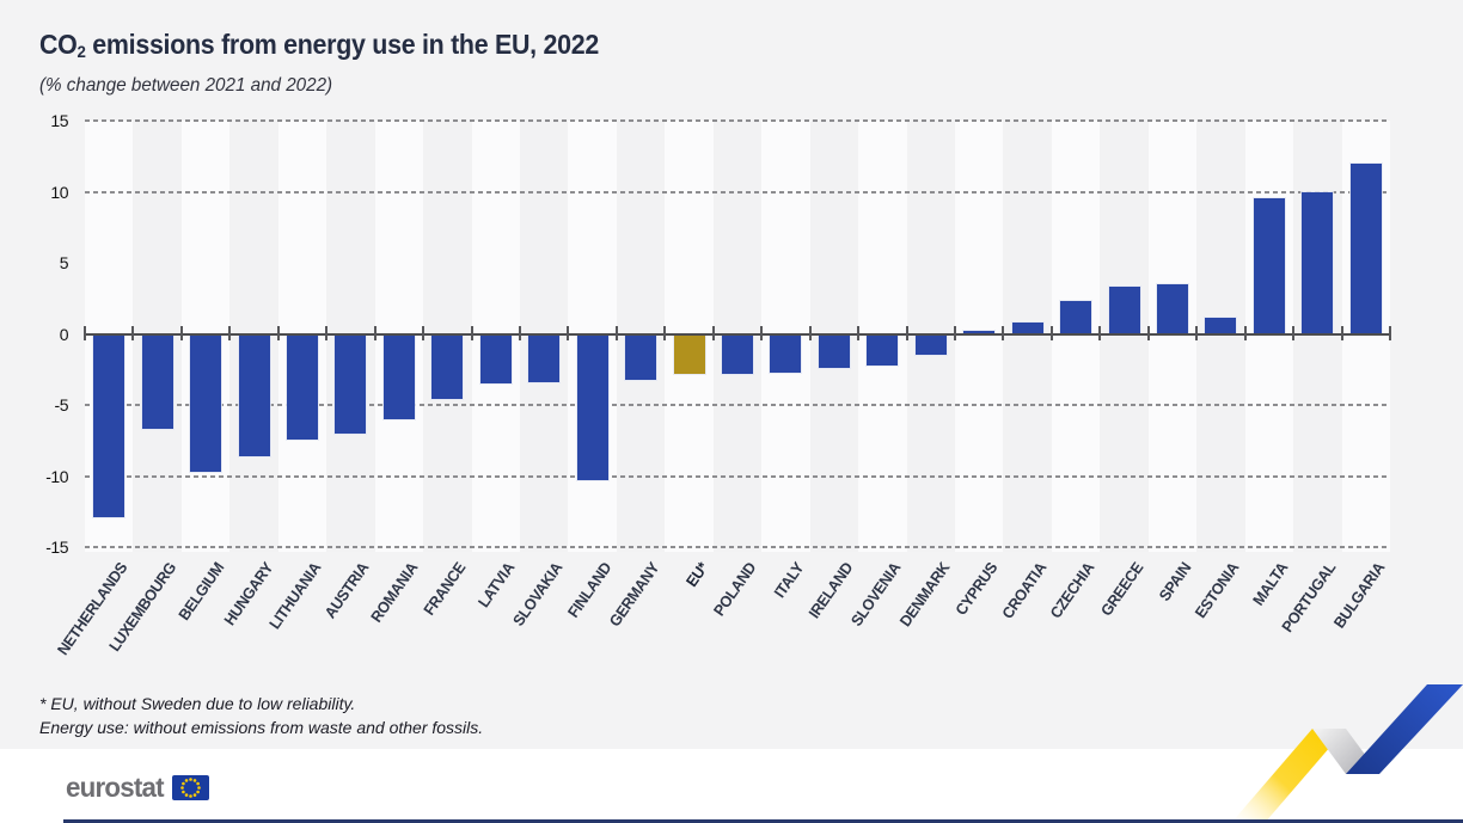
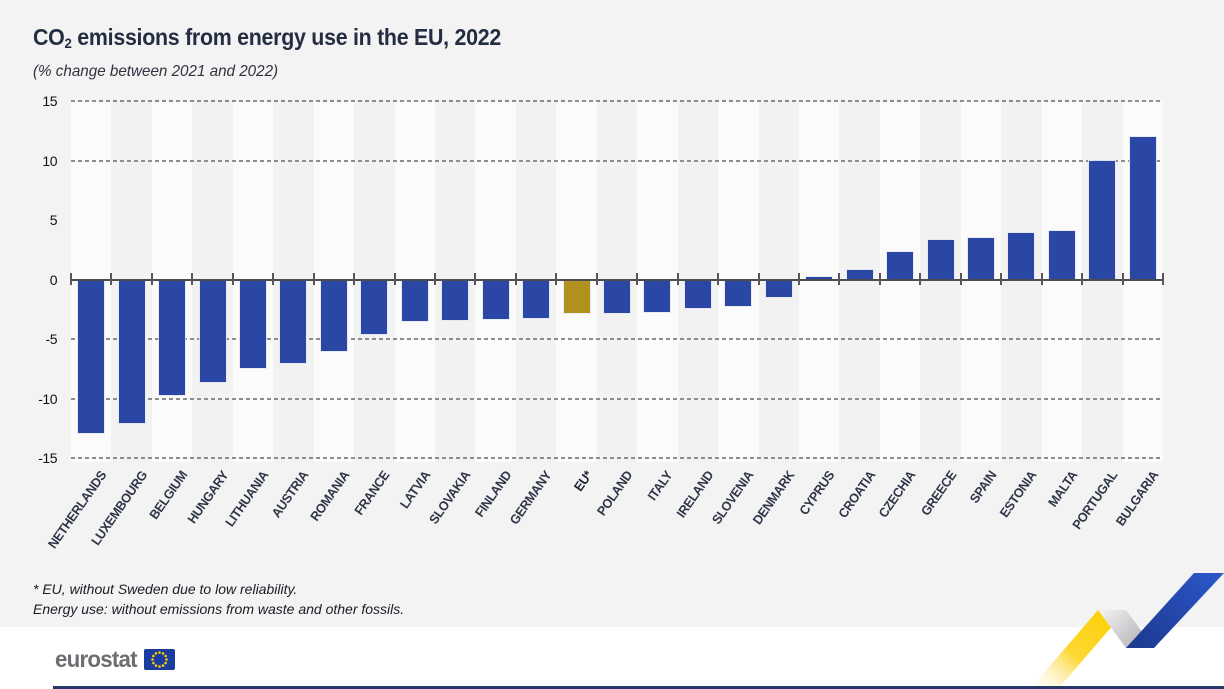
LUXEMBOURG: -6.7 -> -12.1
FINLAND: -10.3 -> -3.3
ESTONIA: 1.1 -> 3.9
MALTA: 9.5 -> 4.1
